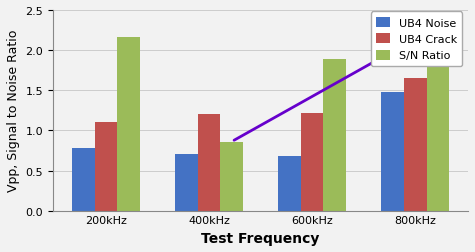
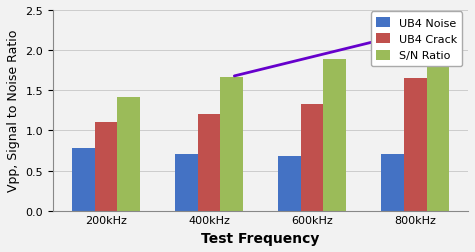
S/N Ratio/200kHz: 2.16 -> 1.42
S/N Ratio/400kHz: 0.86 -> 1.67
UB4 Crack/600kHz: 1.22 -> 1.33
UB4 Noise/800kHz: 1.48 -> 0.71
